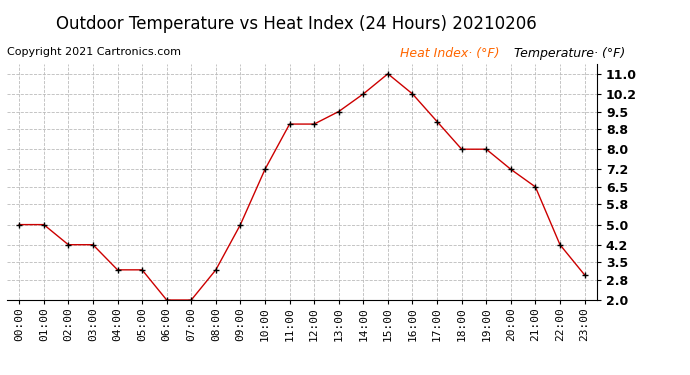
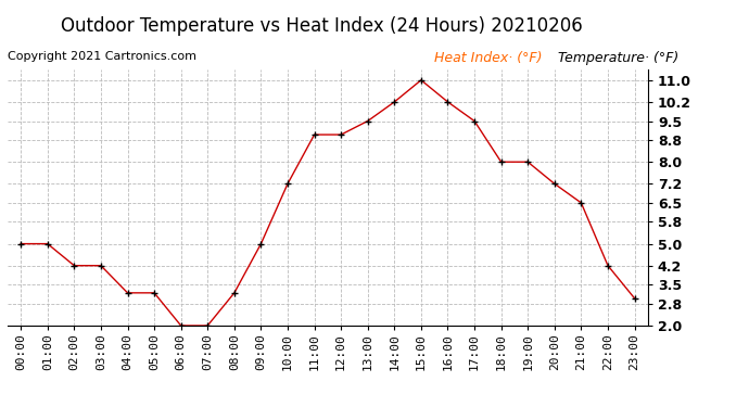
17:00: 9.1 -> 9.5
